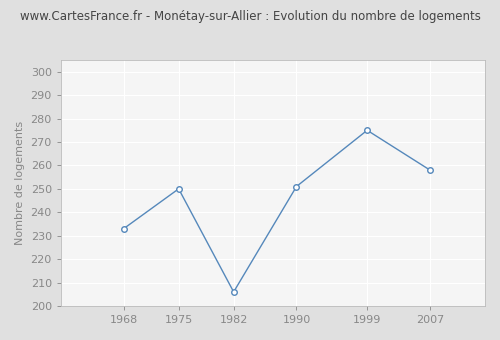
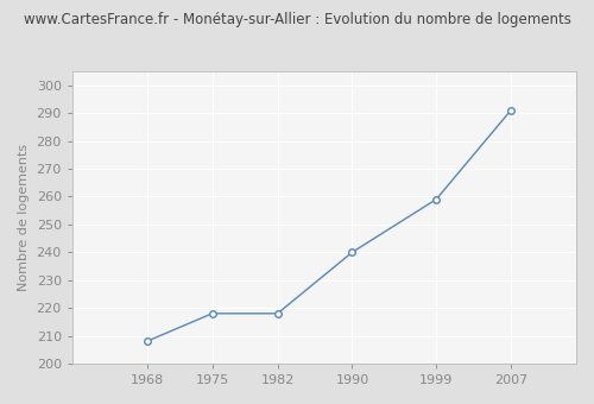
1968: 233 -> 208
1975: 250 -> 218
1982: 206 -> 218
1990: 251 -> 240
1999: 275 -> 259
2007: 258 -> 291
